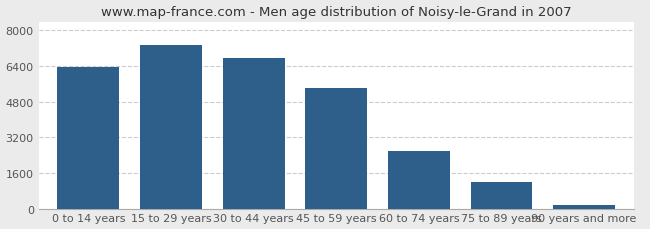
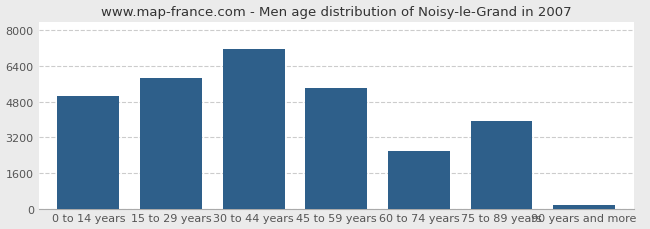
0 to 14 years: 6350 -> 5050
15 to 29 years: 7350 -> 5850
30 to 44 years: 6750 -> 7150
75 to 89 years: 1200 -> 3950
